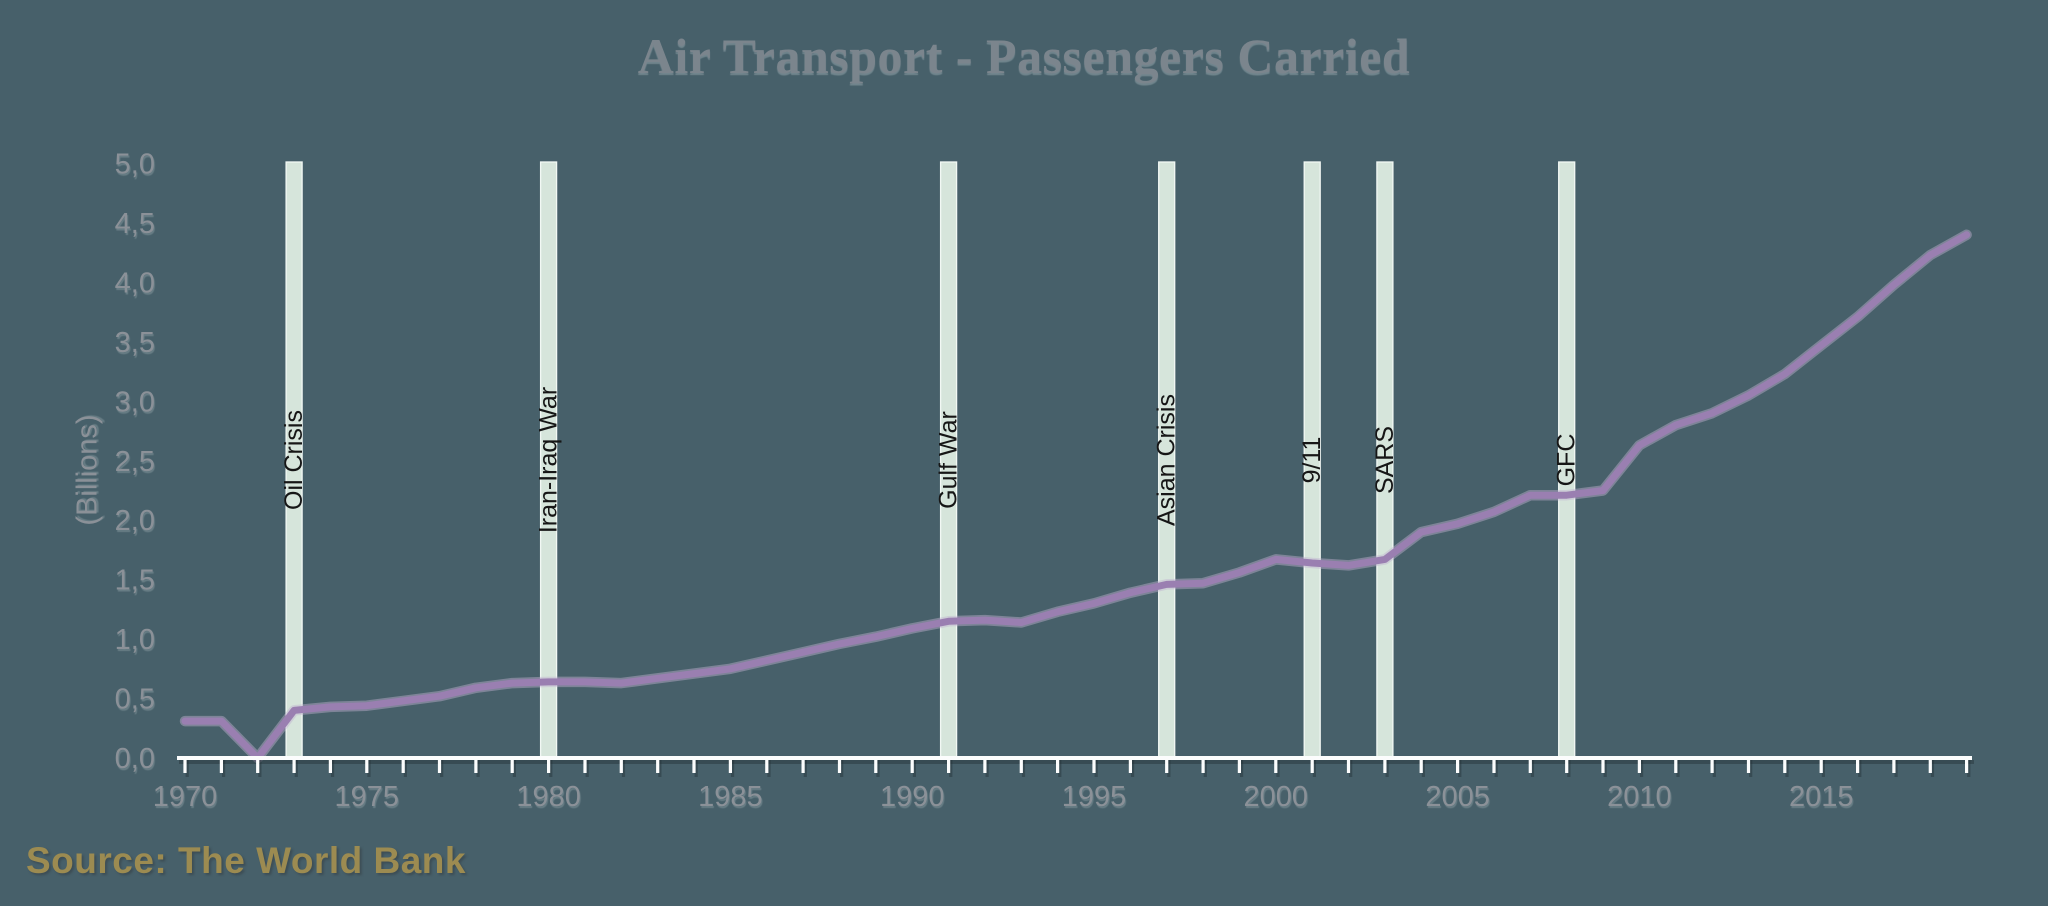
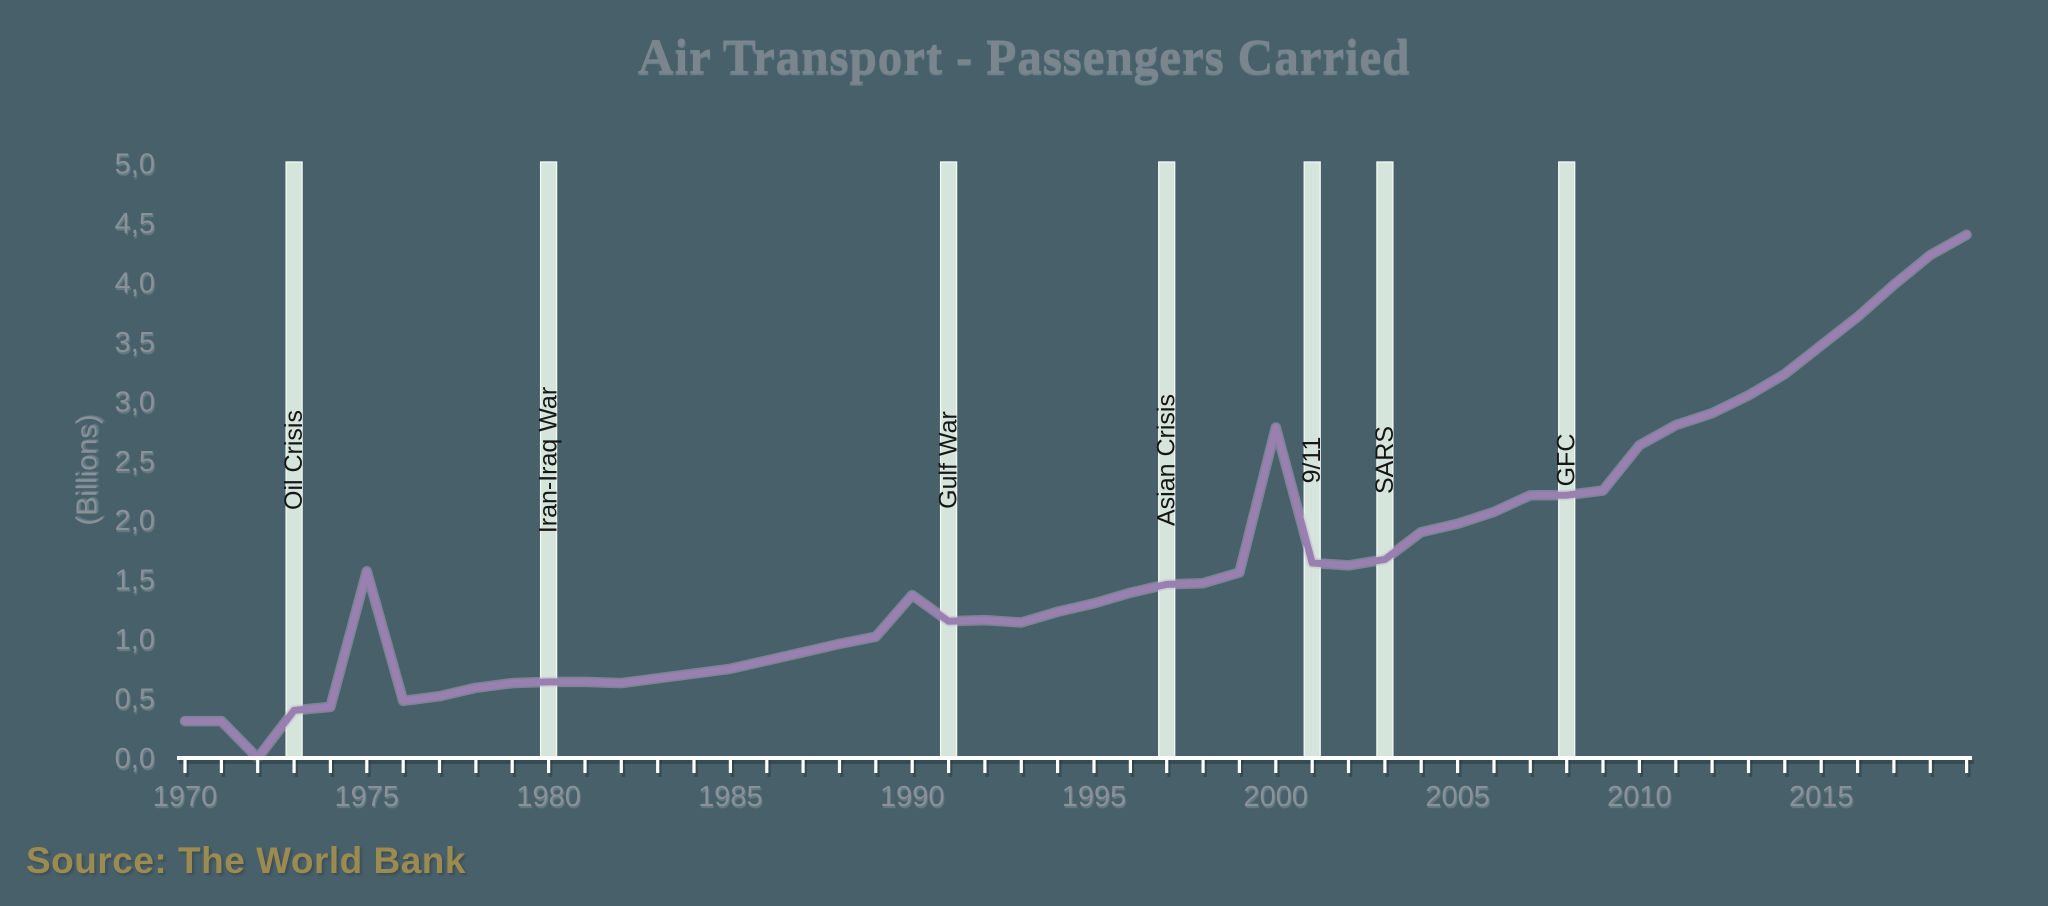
1975: 0,44 -> 1,57
1990: 1,09 -> 1,37
2000: 1,67 -> 2,78
